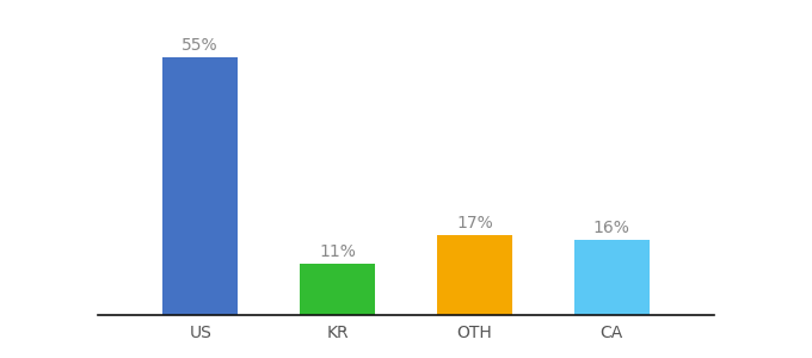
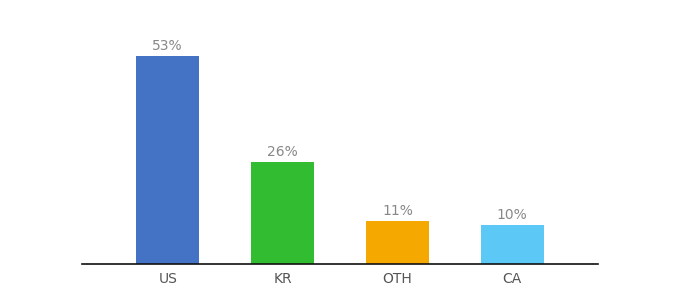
US: 55% -> 53%
KR: 11% -> 26%
OTH: 17% -> 11%
CA: 16% -> 10%
